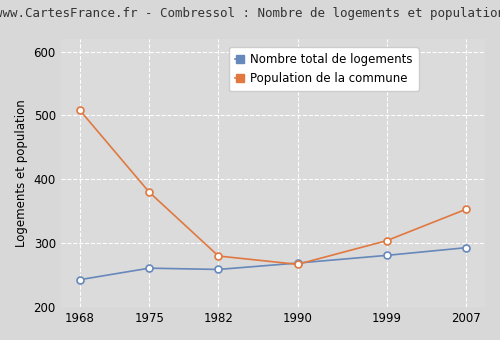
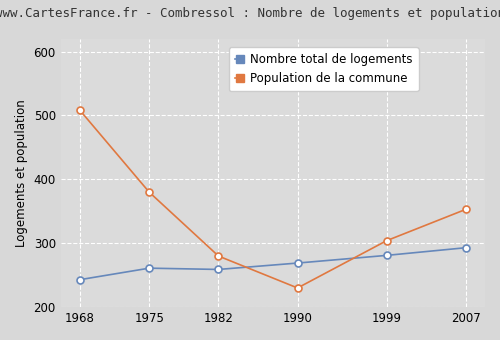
Population de la commune/1990: 267 -> 230
